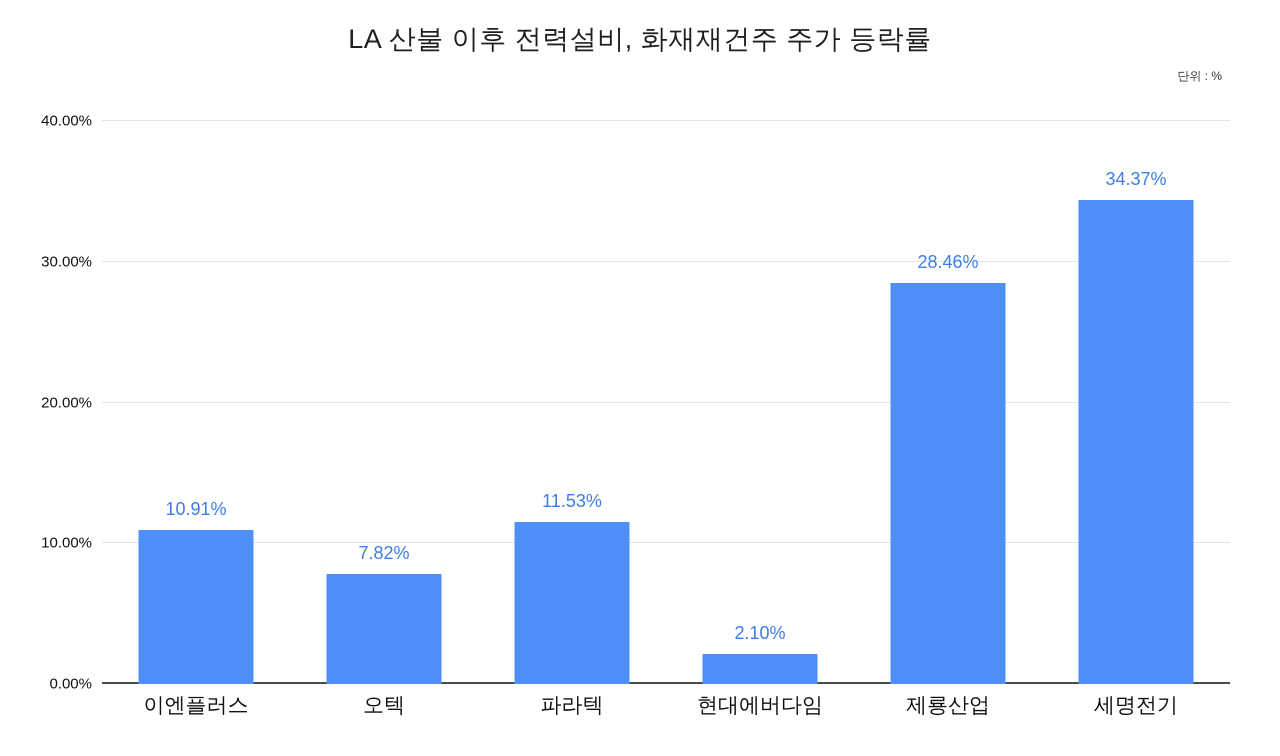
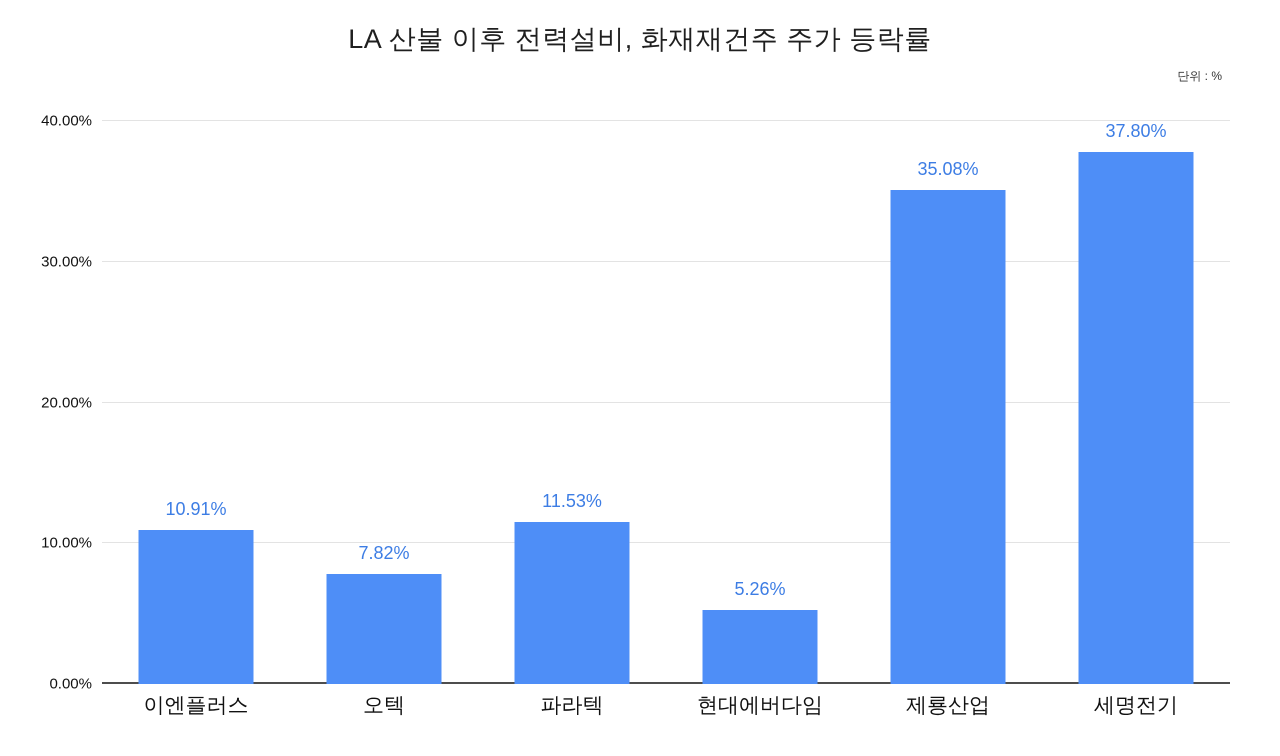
현대에버다임: 2.10% -> 5.26%
제룡산업: 28.46% -> 35.08%
세명전기: 34.37% -> 37.80%
